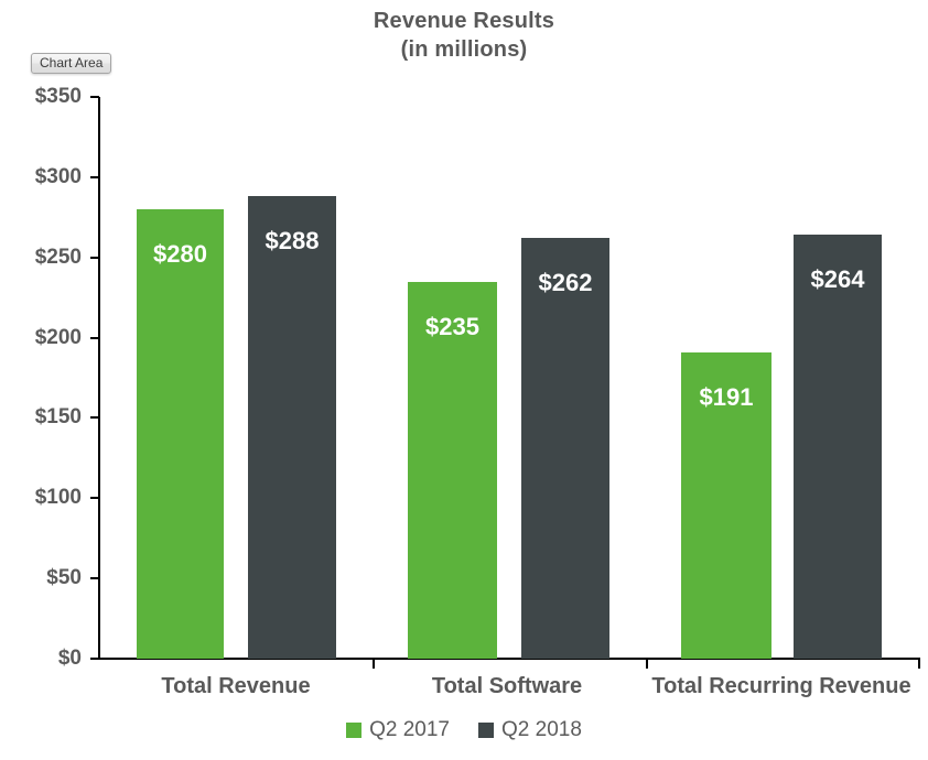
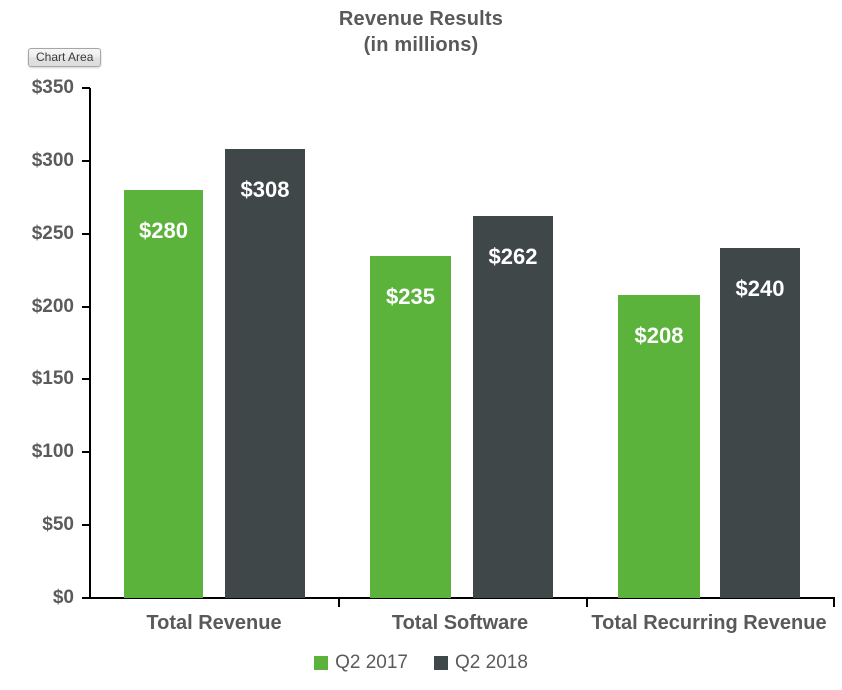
Q2 2018/Total Revenue: $288 -> $308
Q2 2017/Total Recurring Revenue: $191 -> $208
Q2 2018/Total Recurring Revenue: $264 -> $240
